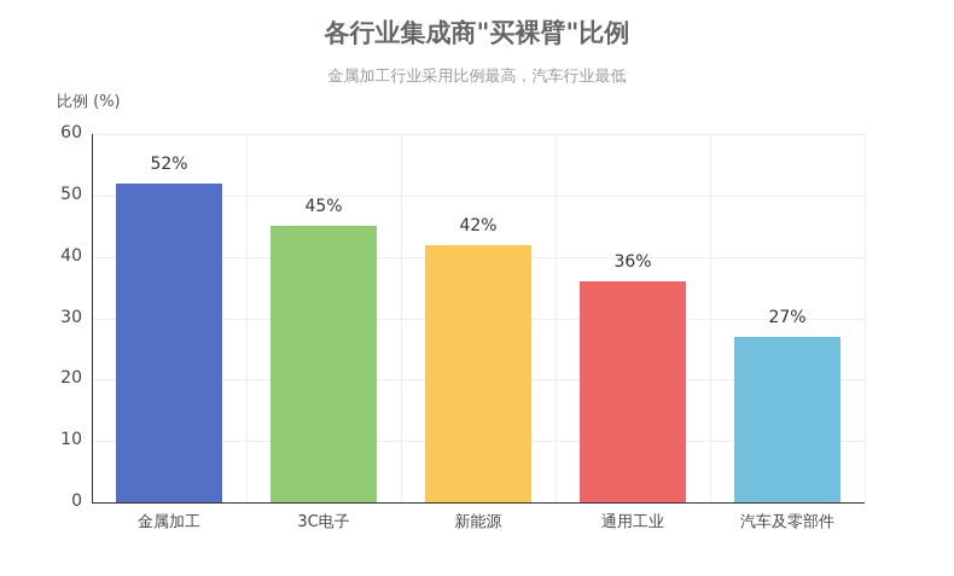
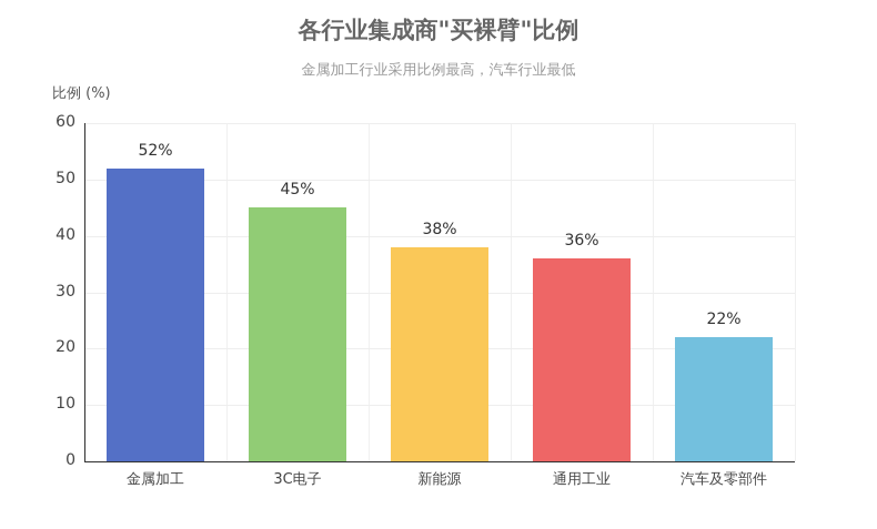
新能源: 42% -> 38%
汽车及零部件: 27% -> 22%
